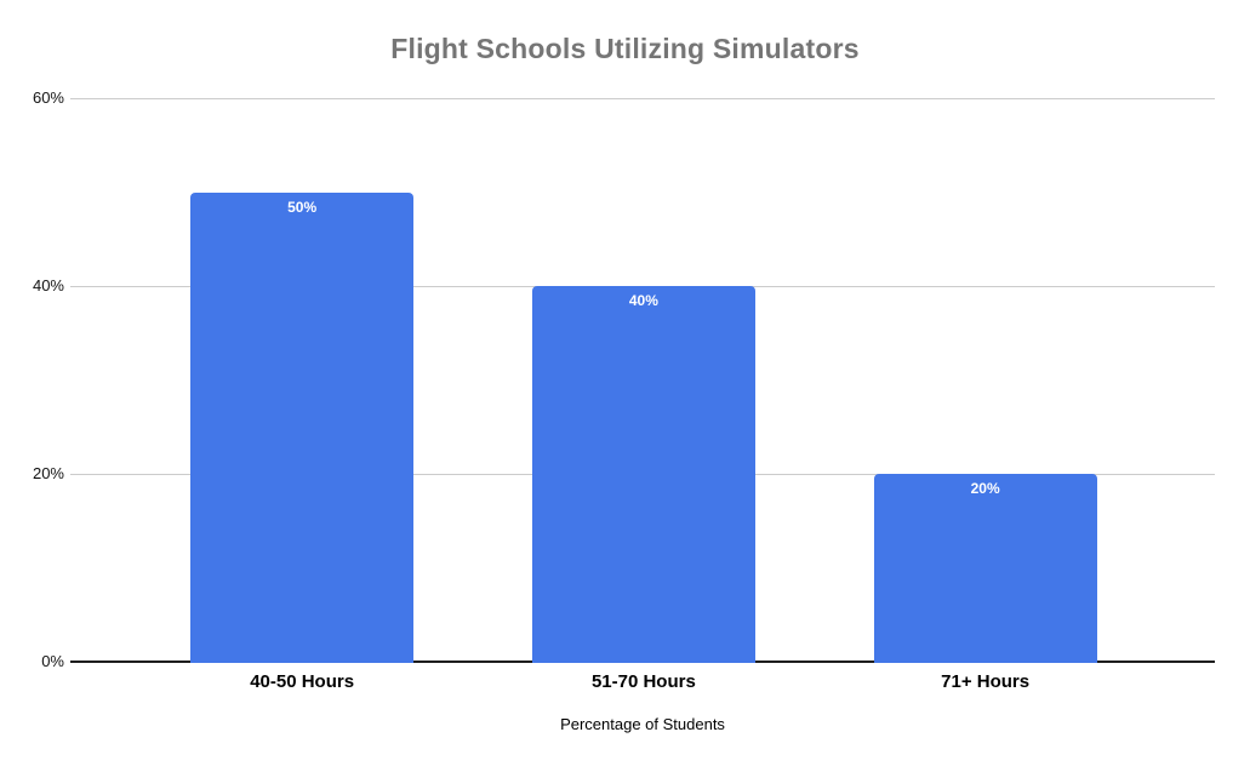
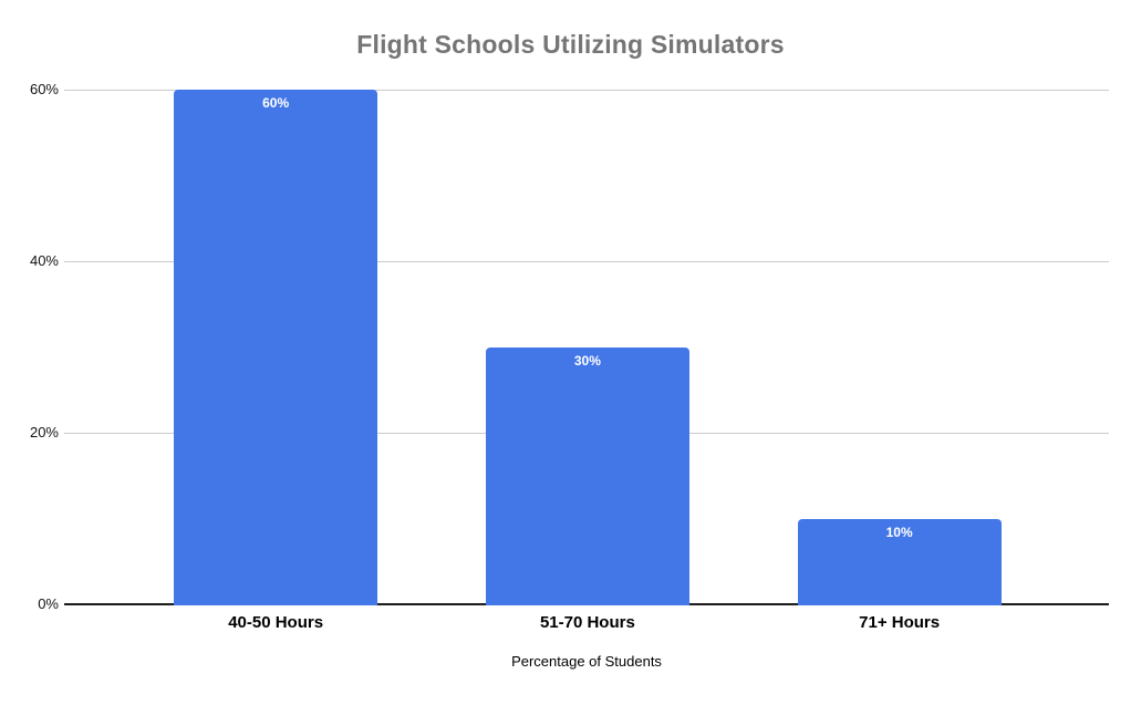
40-50 Hours: 50% -> 60%
51-70 Hours: 40% -> 30%
71+ Hours: 20% -> 10%
